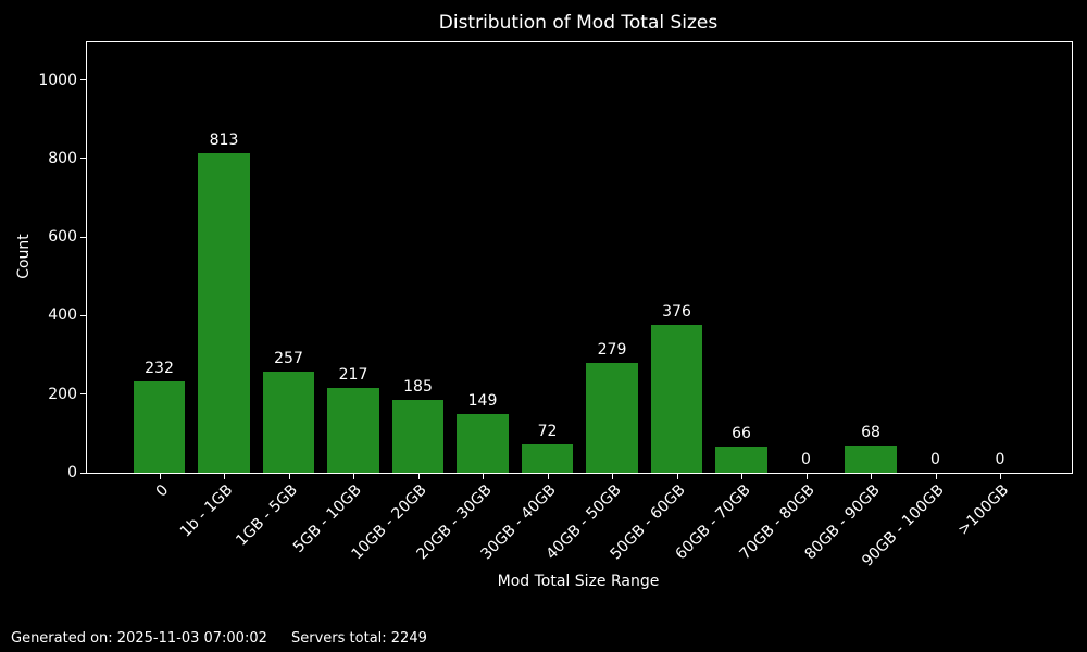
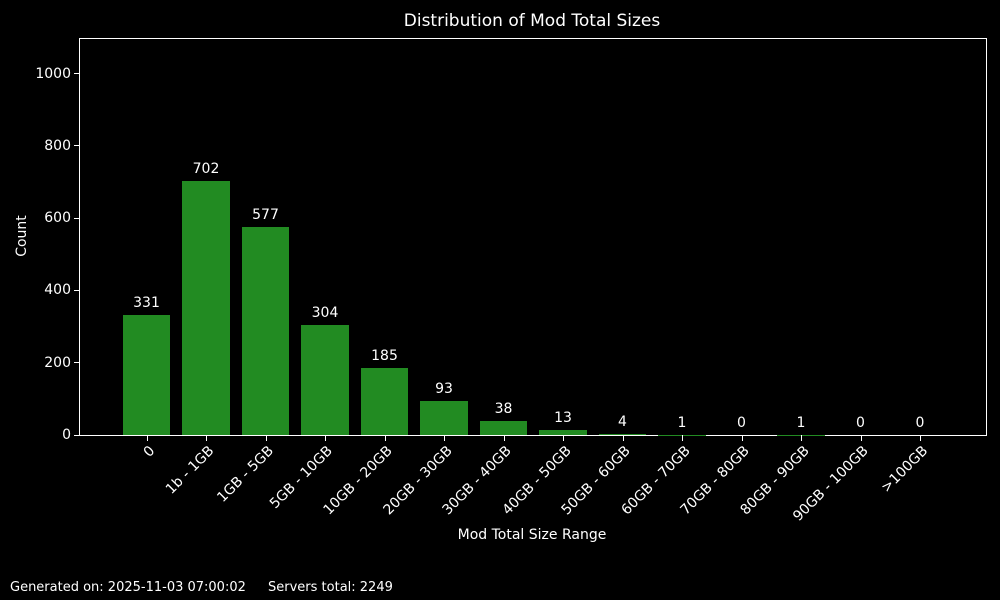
0: 232 -> 331
1b - 1GB: 813 -> 702
1GB - 5GB: 257 -> 577
5GB - 10GB: 217 -> 304
20GB - 30GB: 149 -> 93
30GB - 40GB: 72 -> 38
40GB - 50GB: 279 -> 13
50GB - 60GB: 376 -> 4
60GB - 70GB: 66 -> 1
80GB - 90GB: 68 -> 1
